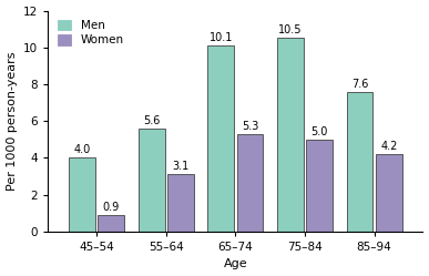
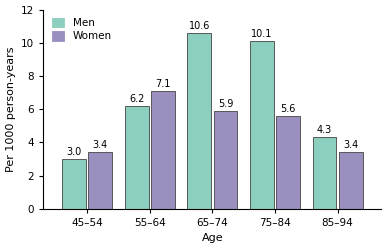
Men/45–54: 4.0 -> 3.0
Women/45–54: 0.9 -> 3.4
Men/55–64: 5.6 -> 6.2
Women/55–64: 3.1 -> 7.1
Men/65–74: 10.1 -> 10.6
Women/65–74: 5.3 -> 5.9
Men/75–84: 10.5 -> 10.1
Women/75–84: 5.0 -> 5.6
Men/85–94: 7.6 -> 4.3
Women/85–94: 4.2 -> 3.4
